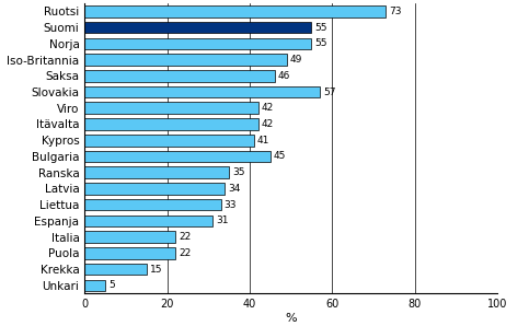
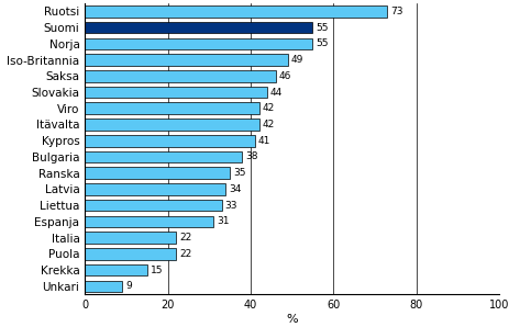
Slovakia: 57 -> 44
Bulgaria: 45 -> 38
Unkari: 5 -> 9
